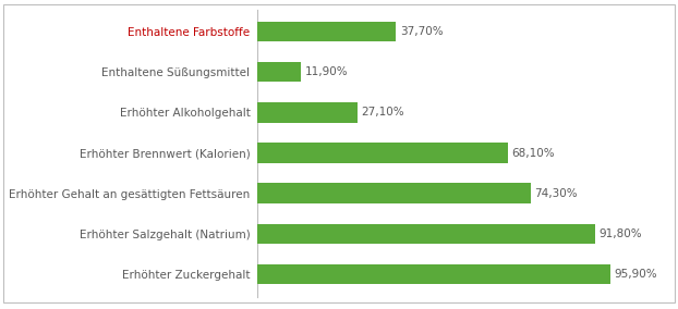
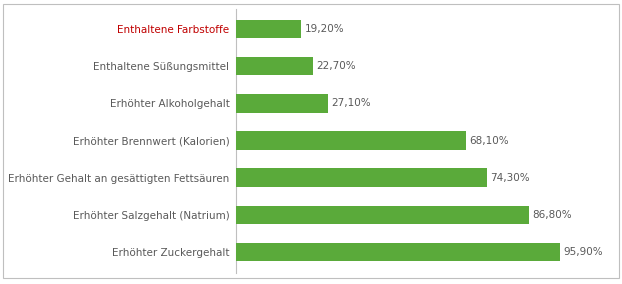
Enthaltene Farbstoffe: 37,70% -> 19,20%
Enthaltene Süßungsmittel: 11,90% -> 22,70%
Erhöhter Salzgehalt (Natrium): 91,80% -> 86,80%
